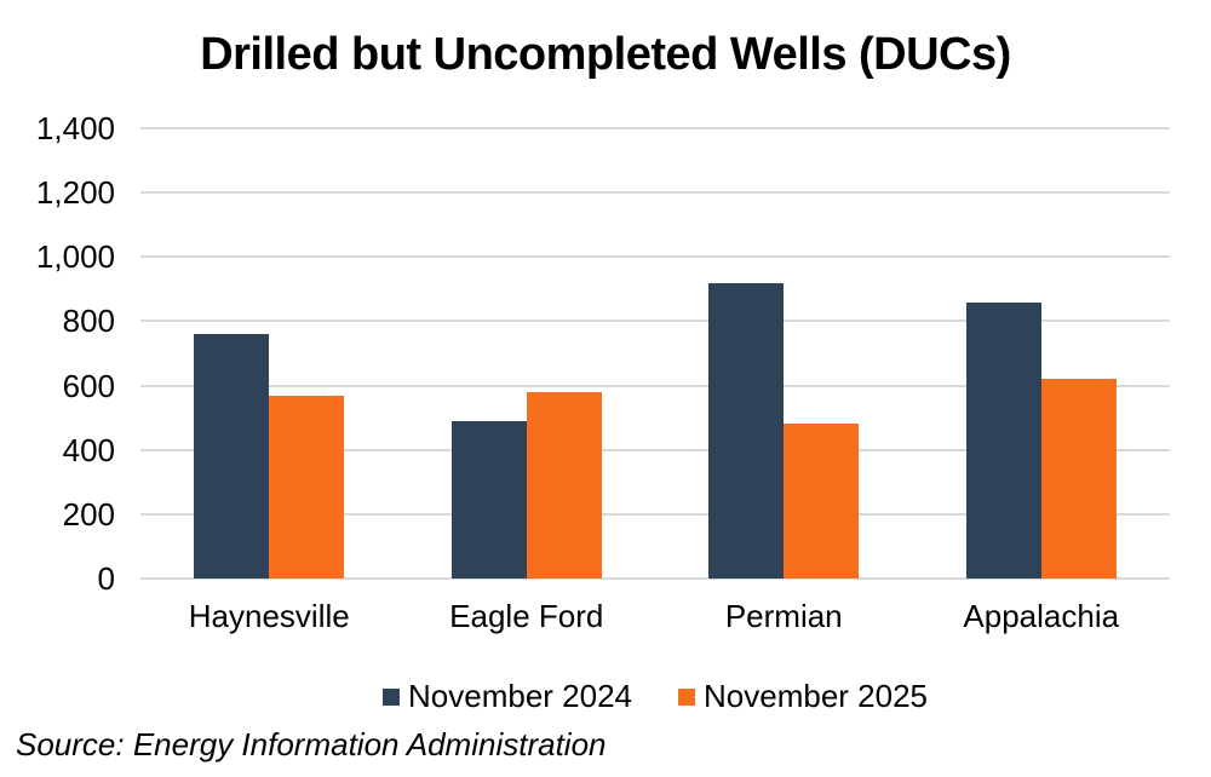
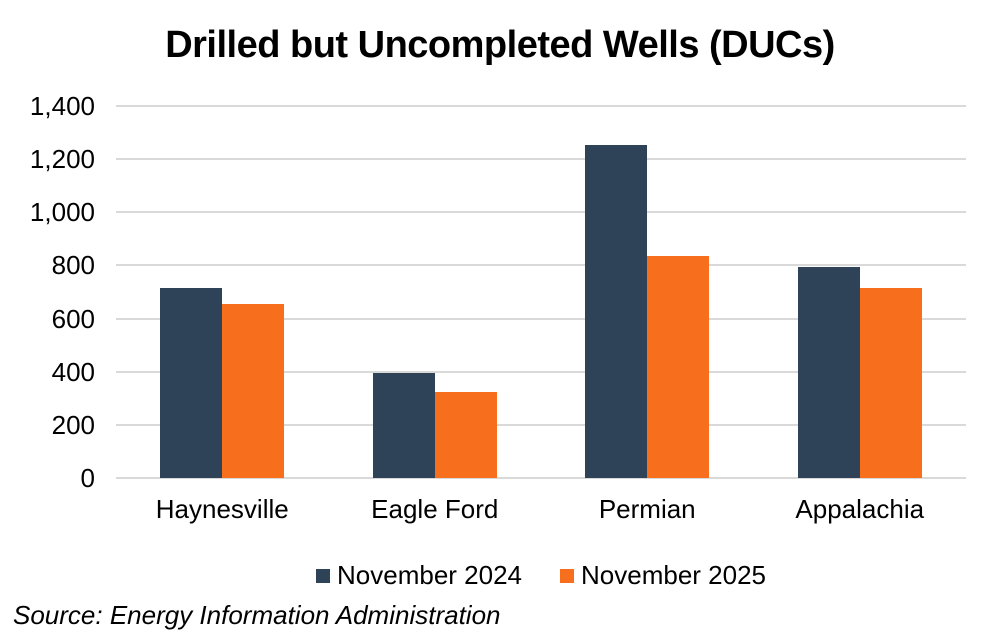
November 2024/Haynesville: 760 -> 720
November 2025/Haynesville: 570 -> 660
November 2024/Eagle Ford: 490 -> 400
November 2025/Eagle Ford: 580 -> 320
November 2024/Permian: 920 -> 1260
November 2025/Permian: 480 -> 840
November 2024/Appalachia: 860 -> 800
November 2025/Appalachia: 620 -> 720
